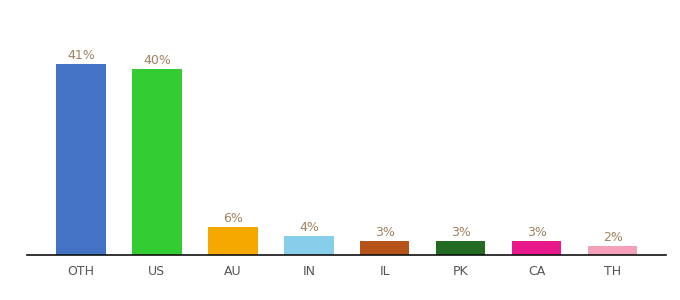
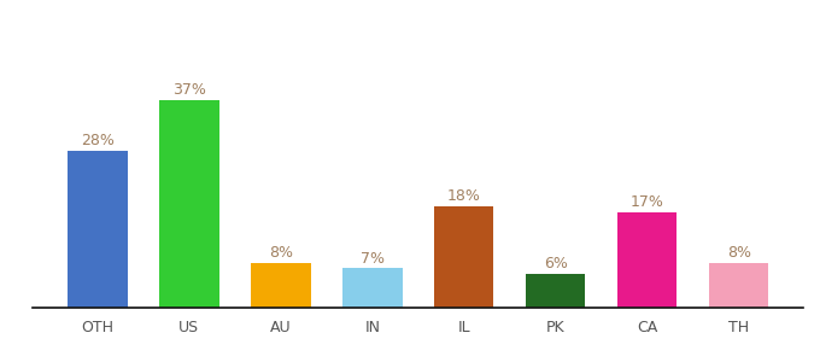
OTH: 41% -> 28%
US: 40% -> 37%
AU: 6% -> 8%
IN: 4% -> 7%
IL: 3% -> 18%
PK: 3% -> 6%
CA: 3% -> 17%
TH: 2% -> 8%
